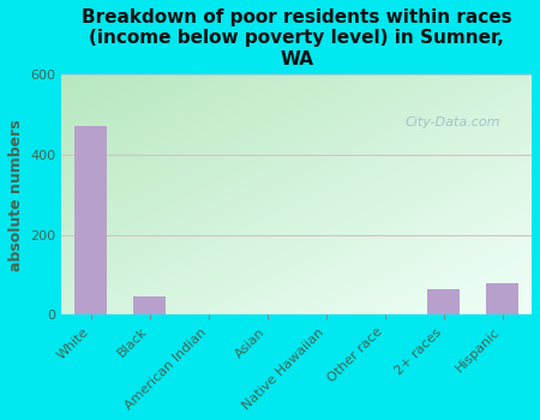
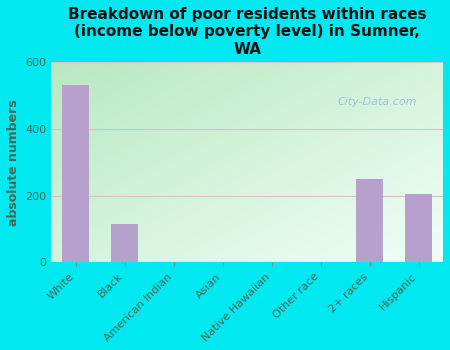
White: 470 -> 530
Black: 45 -> 115
2+ races: 65 -> 250
Hispanic: 80 -> 205
